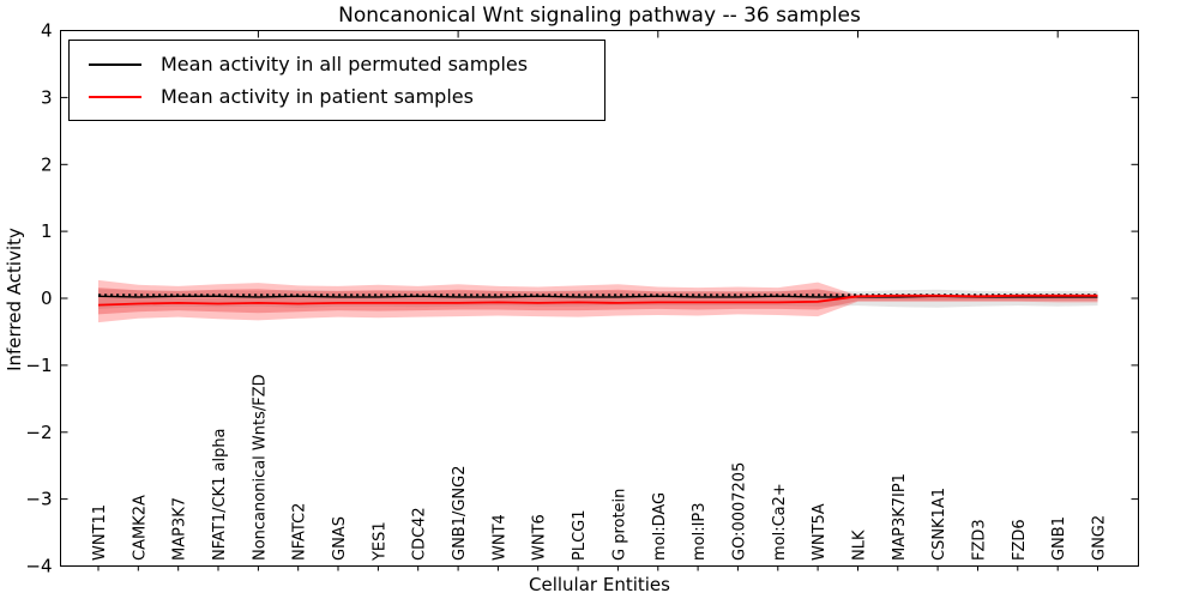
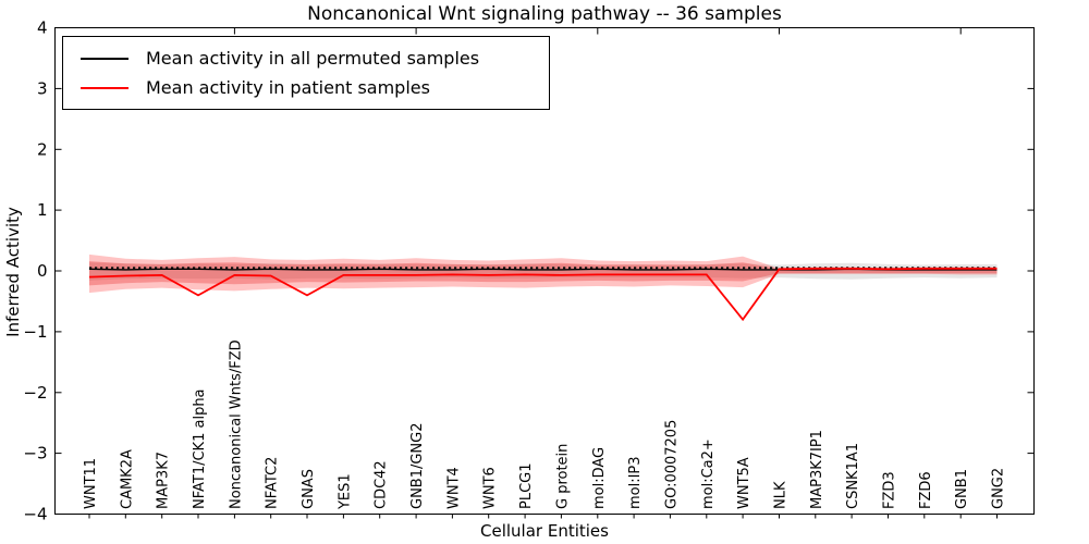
Mean activity in patient samples/NFAT1/CK1 alpha: -0.1 -> -0.4
Mean activity in patient samples/GNAS: -0.1 -> -0.4
Mean activity in patient samples/WNT5A: -0.1 -> -0.8
